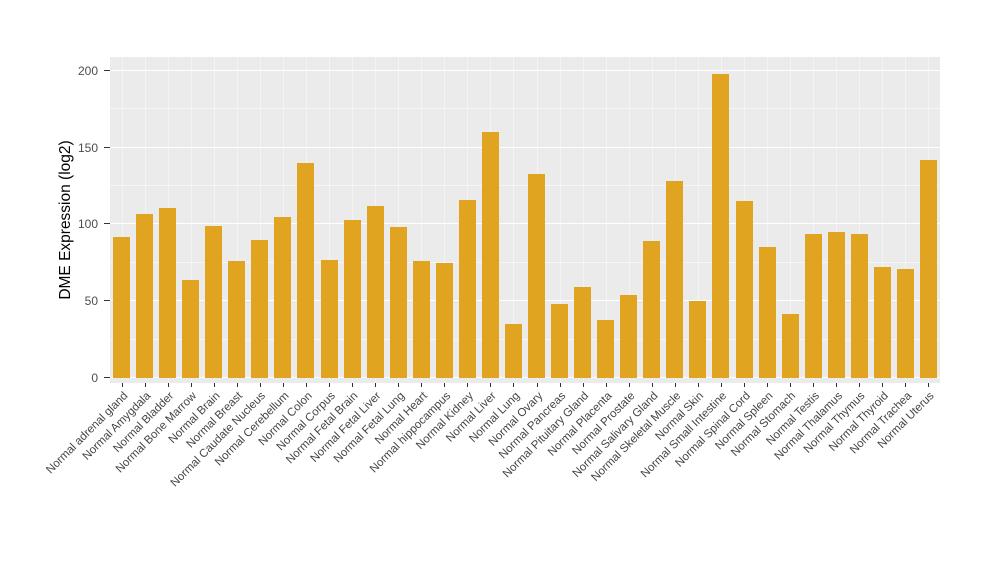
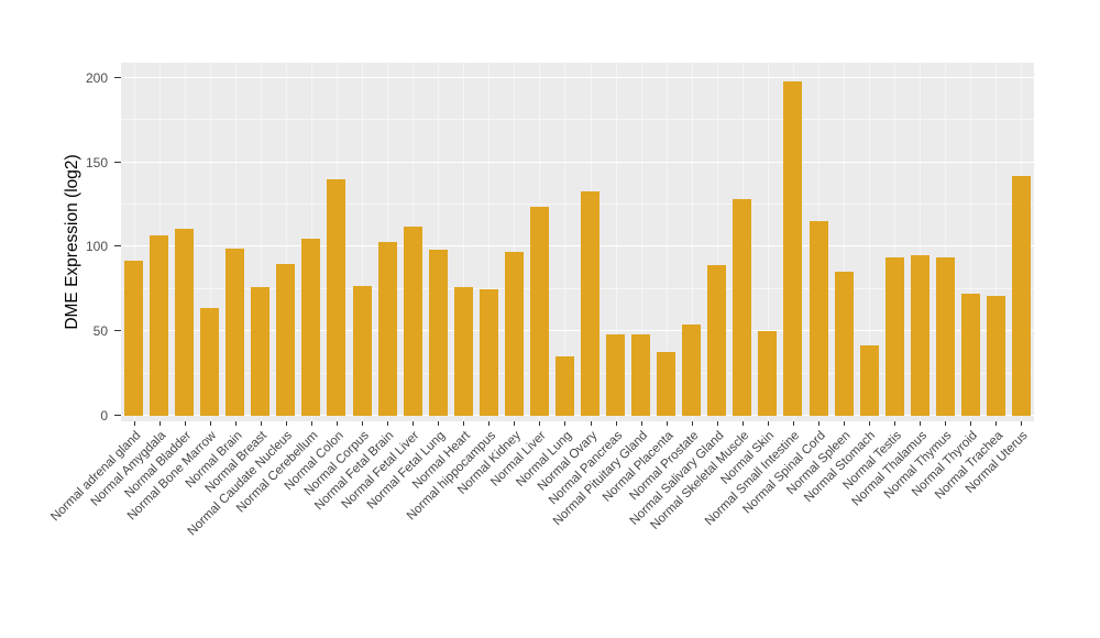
Normal Kidney: 116 -> 97
Normal Liver: 160 -> 124
Normal Pituitary Gland: 59 -> 48
